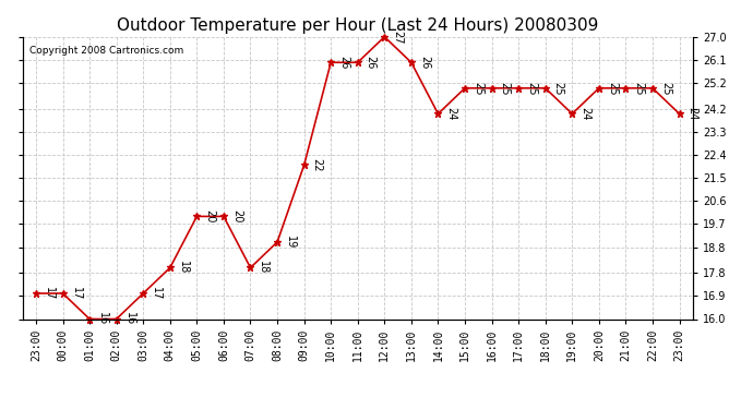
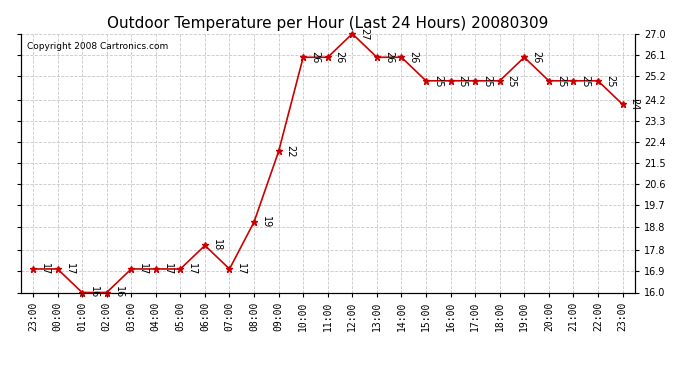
04:00: 18 -> 17
05:00: 20 -> 17
06:00: 20 -> 18
07:00: 18 -> 17
14:00: 24 -> 26
19:00: 24 -> 26
